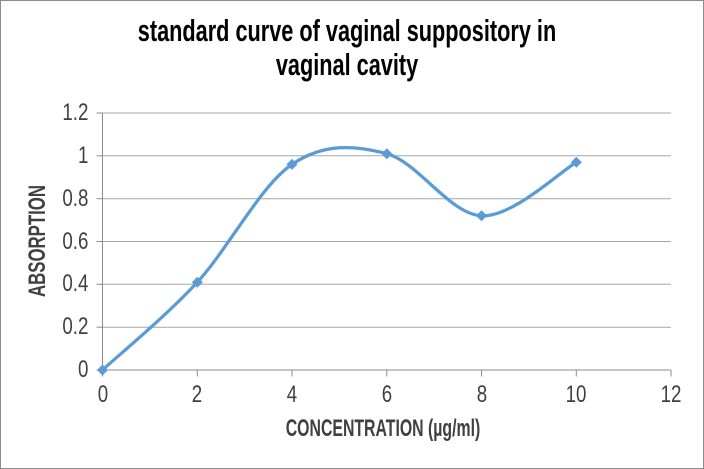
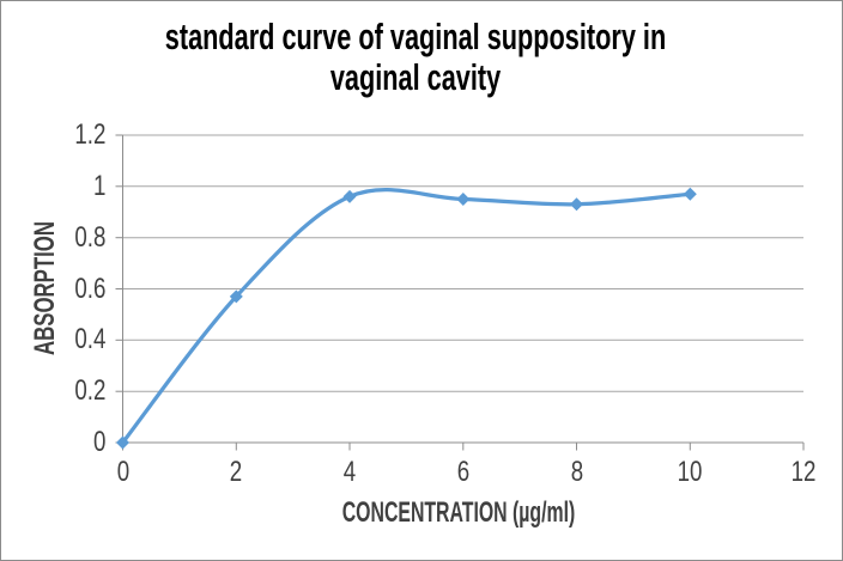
2: 0.41 -> 0.57
6: 1.01 -> 0.95
8: 0.72 -> 0.93
